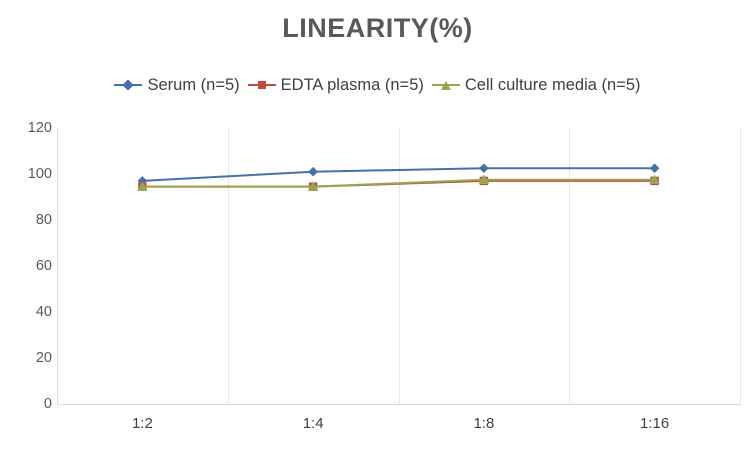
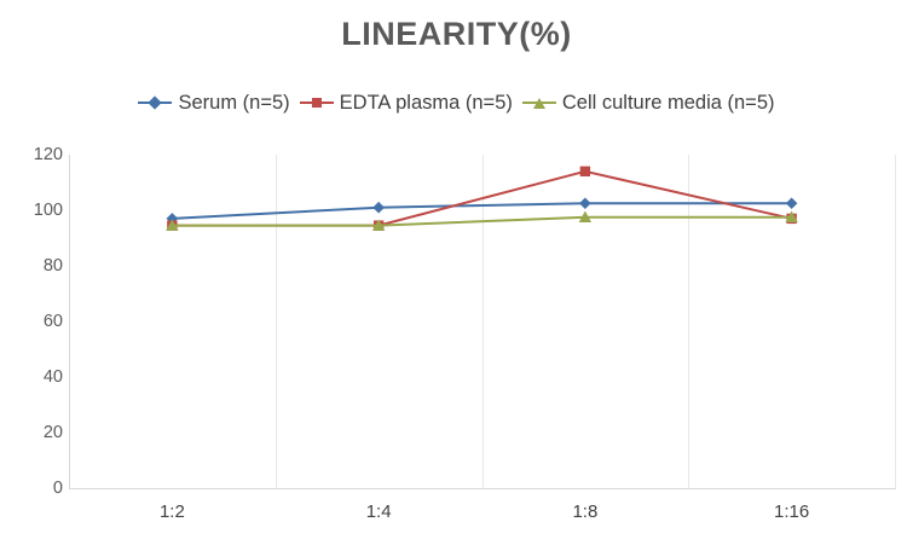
EDTA plasma (n=5)/1:8: 97 -> 114
